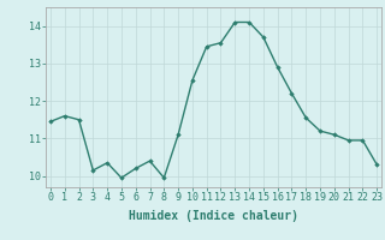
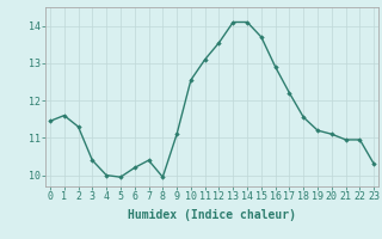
2: 11.50 -> 11.30
3: 10.15 -> 10.40
4: 10.35 -> 10.00
11: 13.45 -> 13.10
